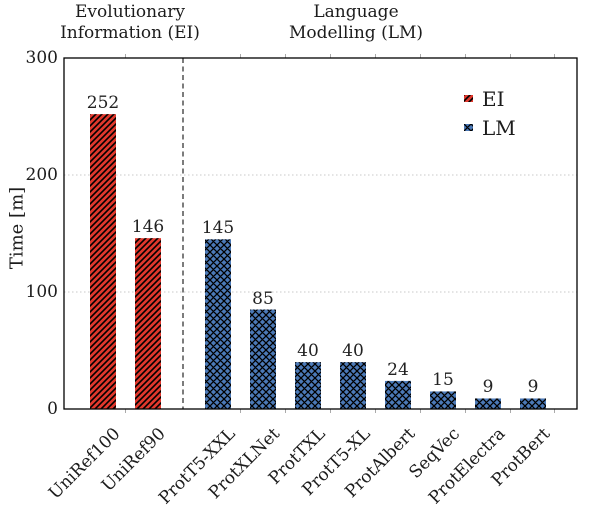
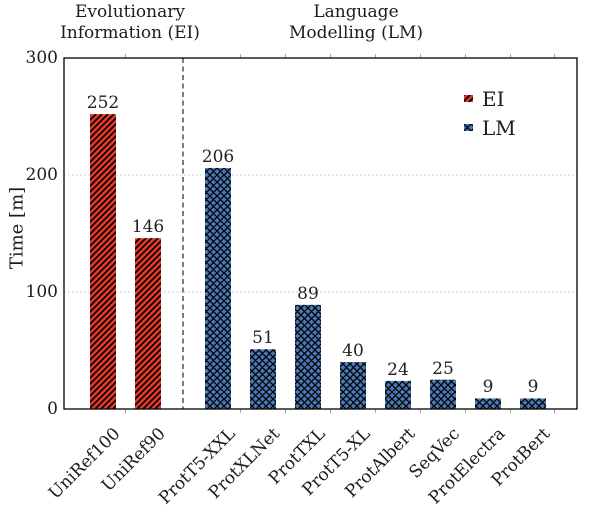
ProtT5-XXL: 145 -> 206
ProtXLNet: 85 -> 51
ProtTXL: 40 -> 89
SeqVec: 15 -> 25
